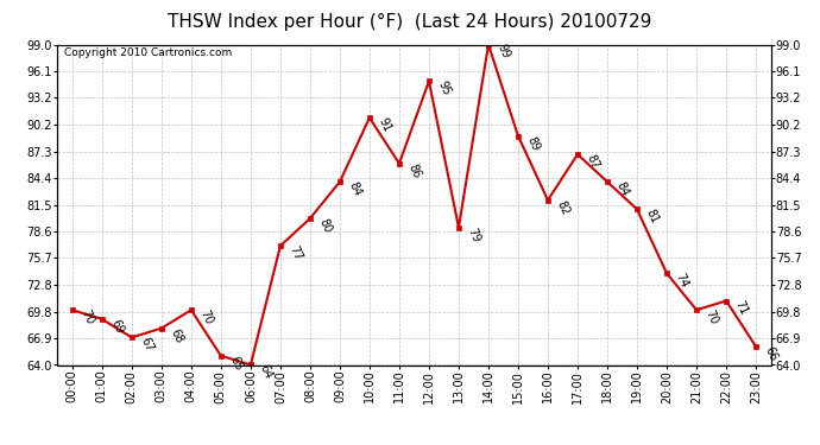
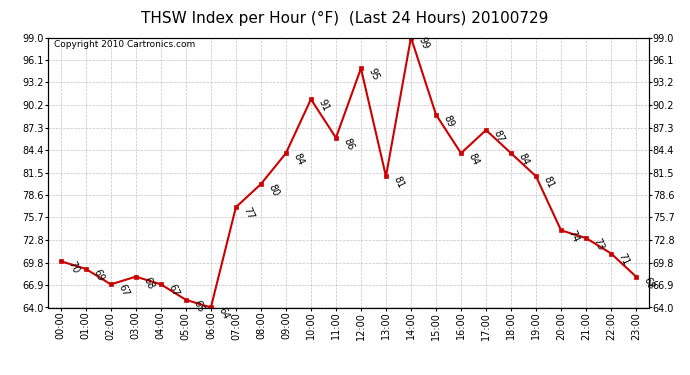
04:00: 70 -> 67
13:00: 79 -> 81
16:00: 82 -> 84
21:00: 70 -> 73
23:00: 66 -> 68
